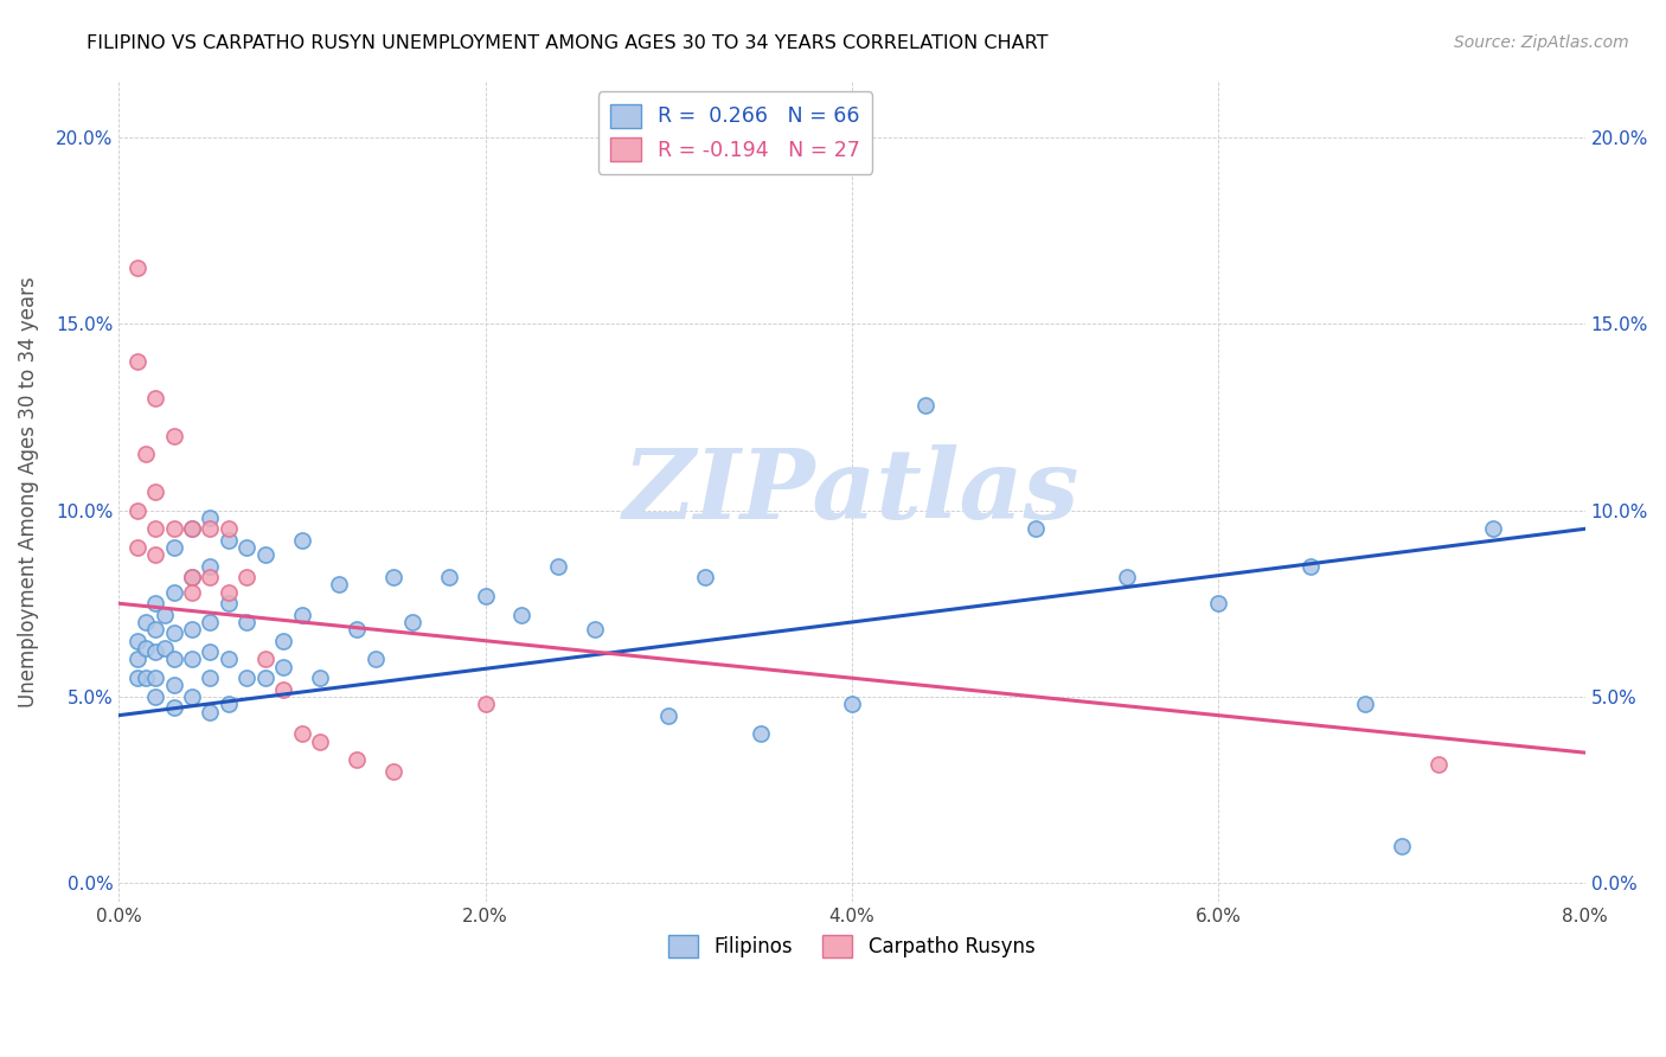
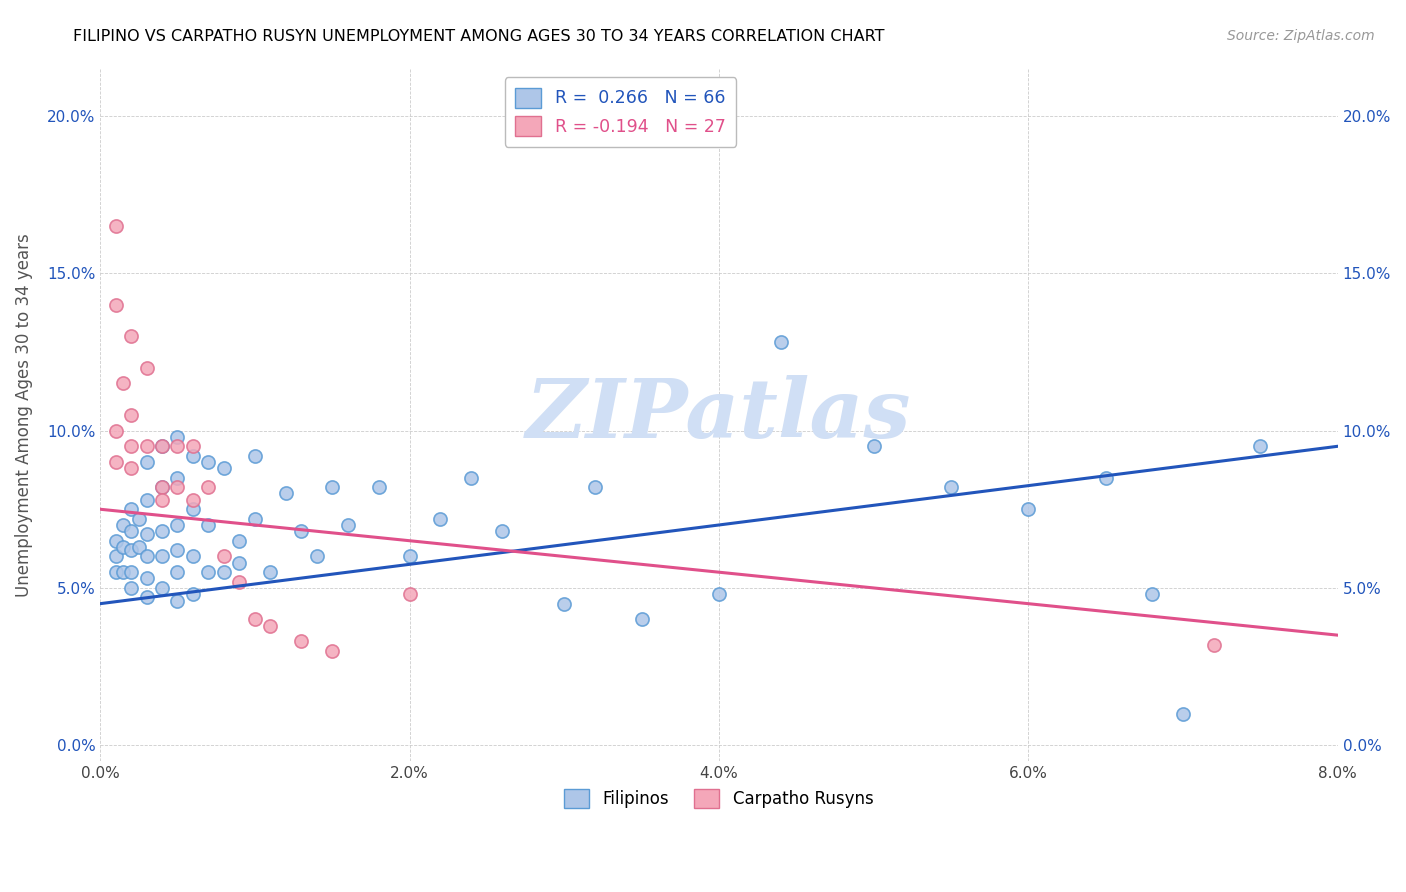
Filipinos/2.0%: 7.7% -> 6.0%
